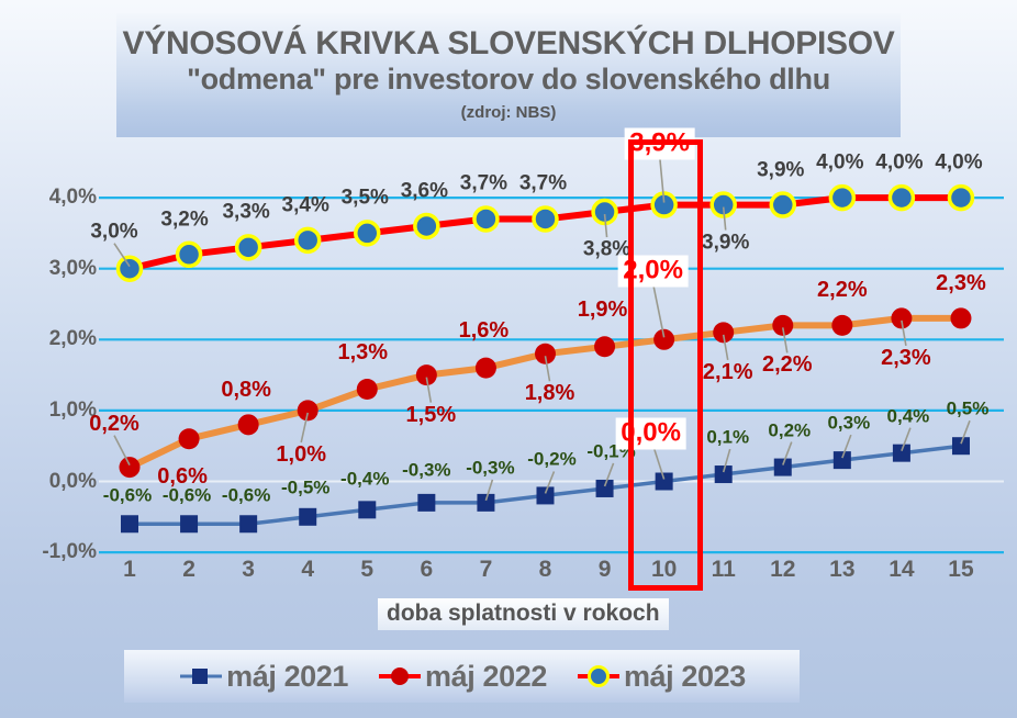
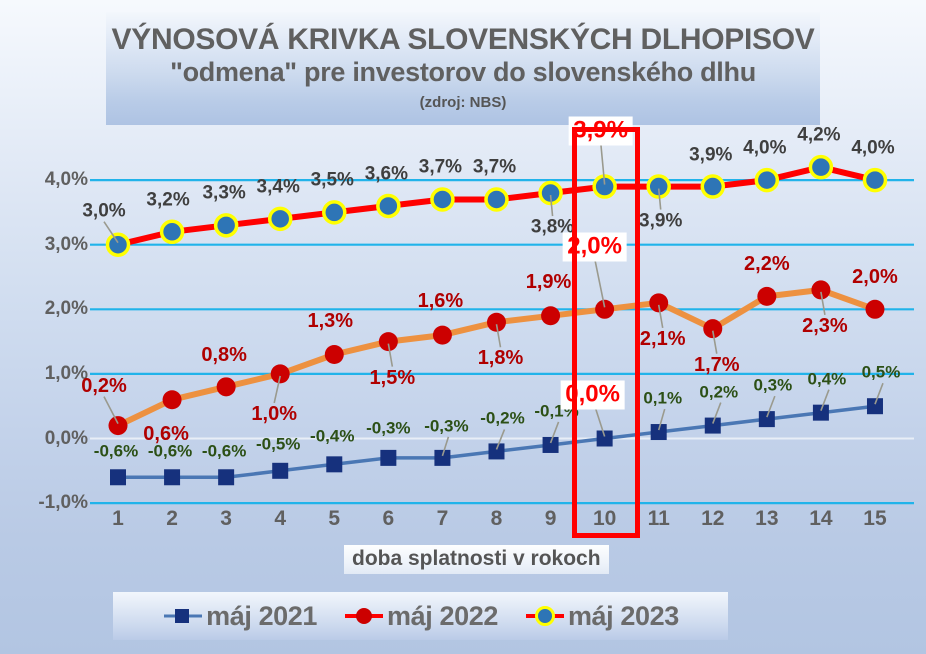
máj 2022/12: 2,2% -> 1,7%
máj 2023/14: 4,0% -> 4,2%
máj 2022/15: 2,3% -> 2,0%
